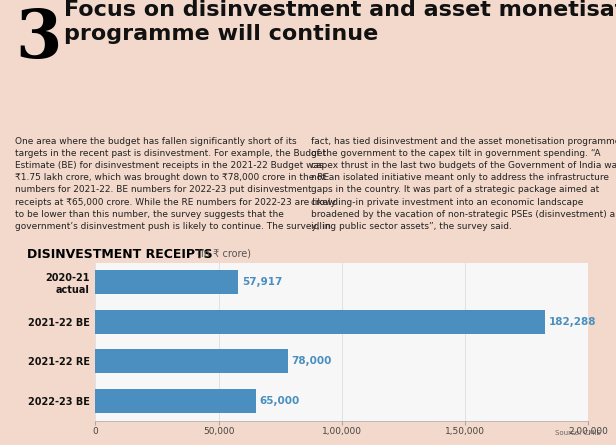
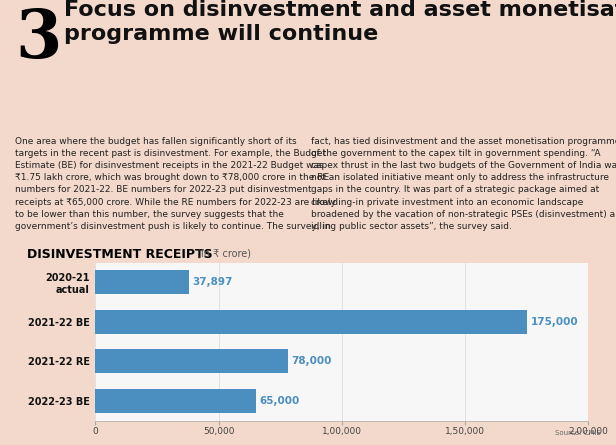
2020-21 actual: 57,917 -> 37,897
2021-22 BE: 182,288 -> 175,000
